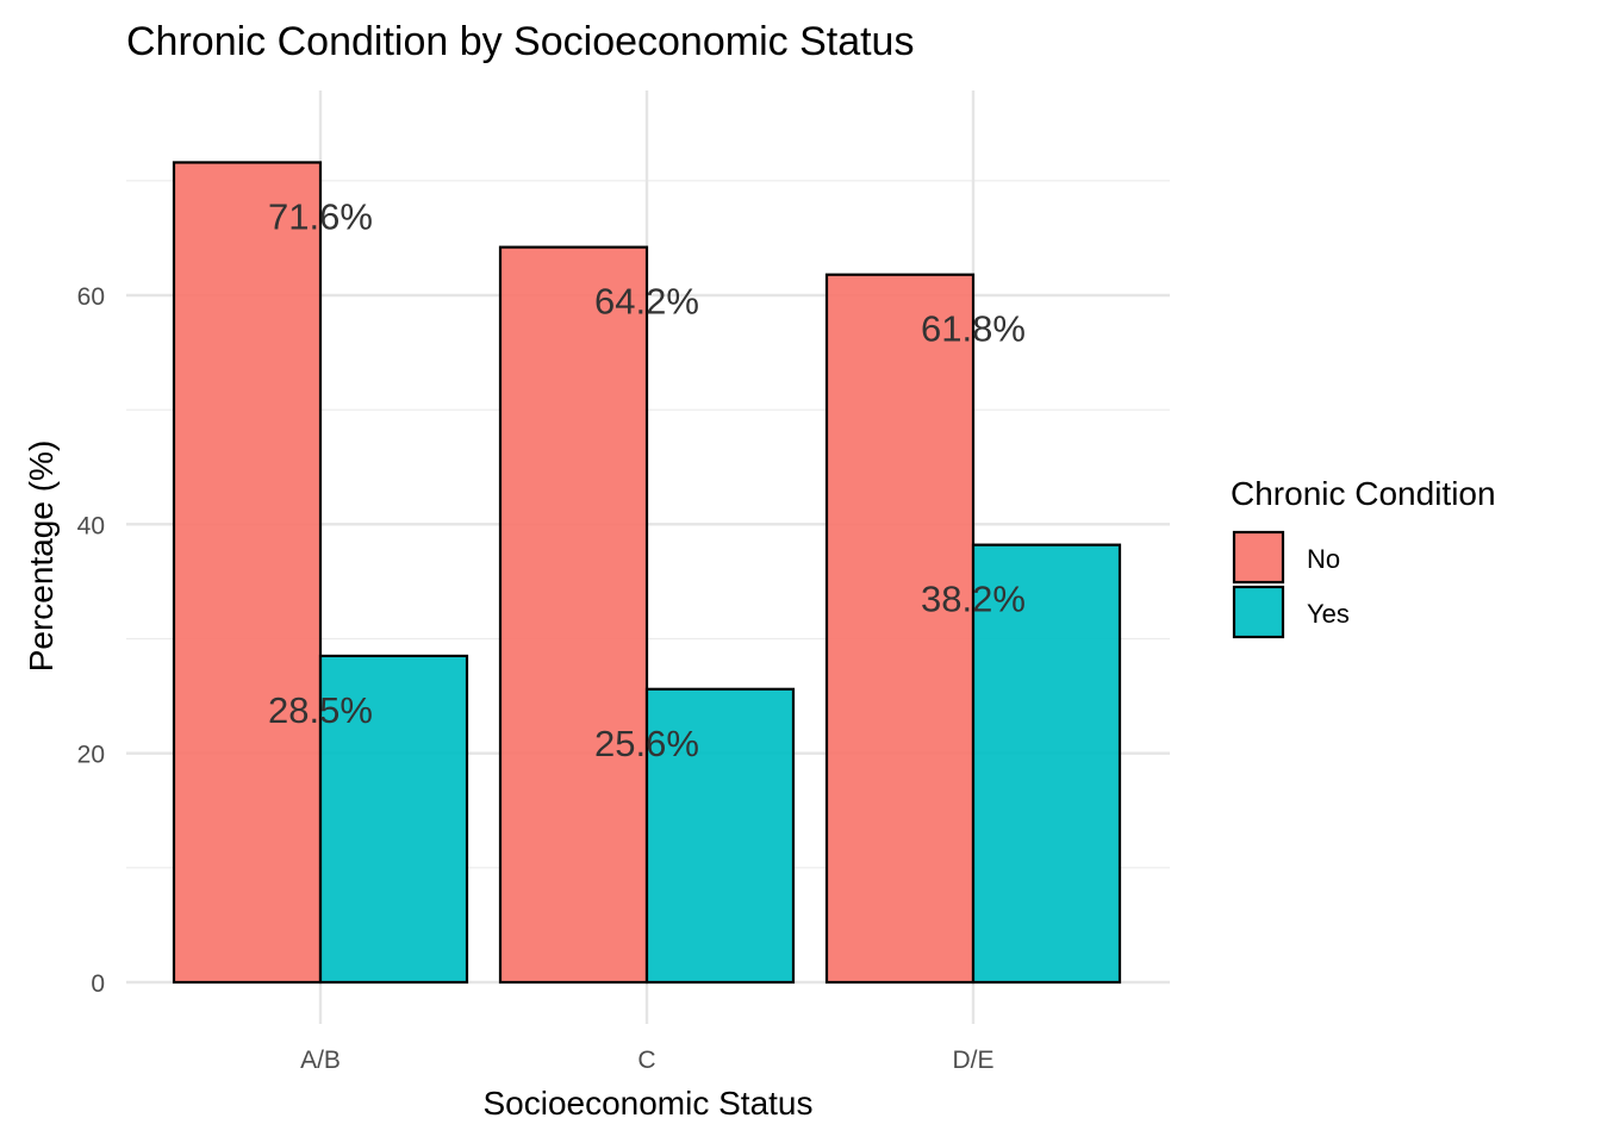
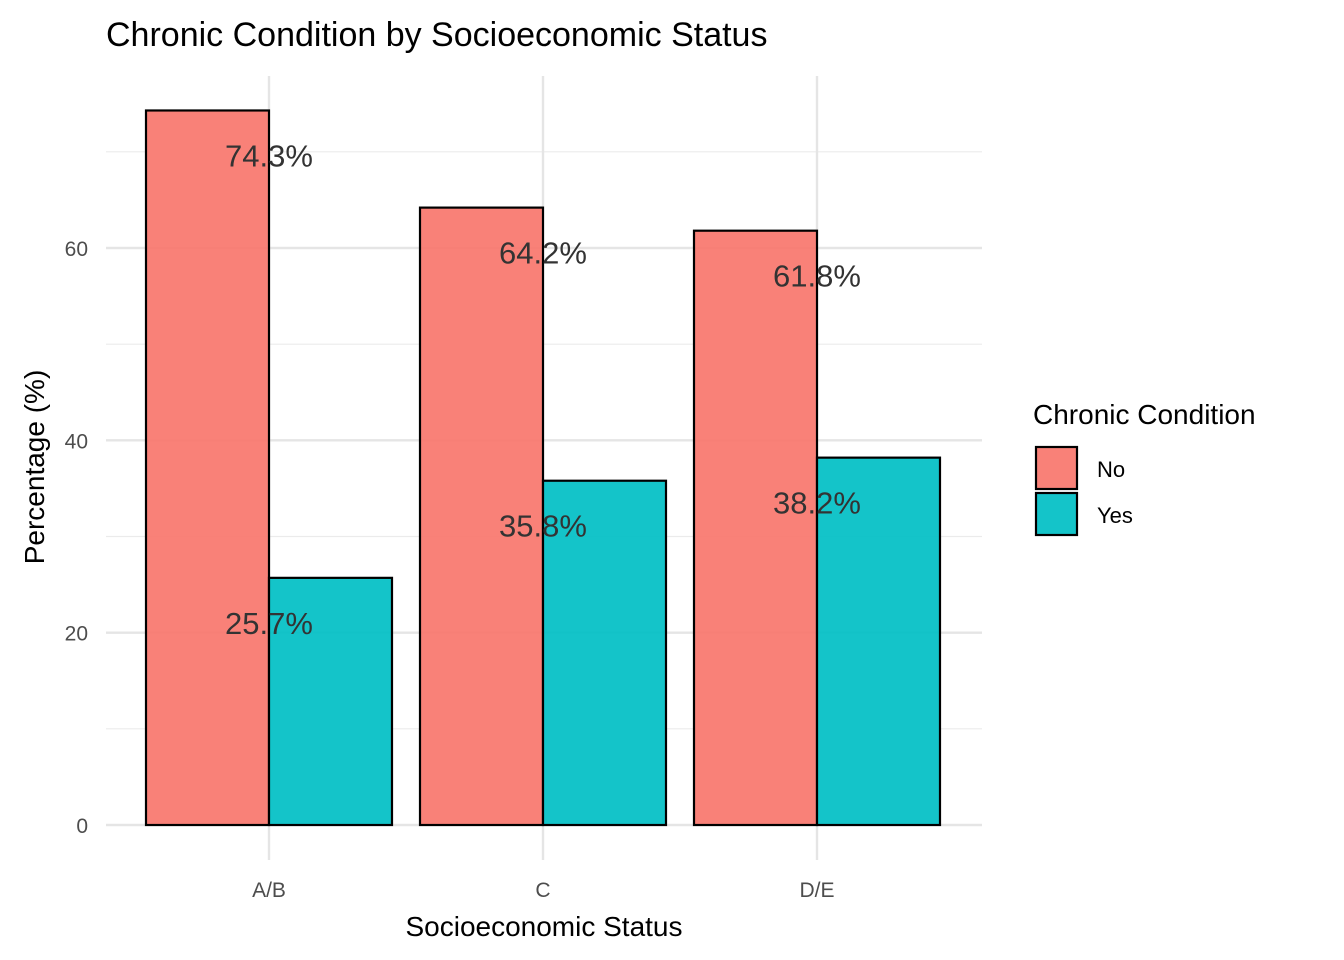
No/A/B: 71.6% -> 74.3%
Yes/A/B: 28.5% -> 25.7%
Yes/C: 25.6% -> 35.8%
